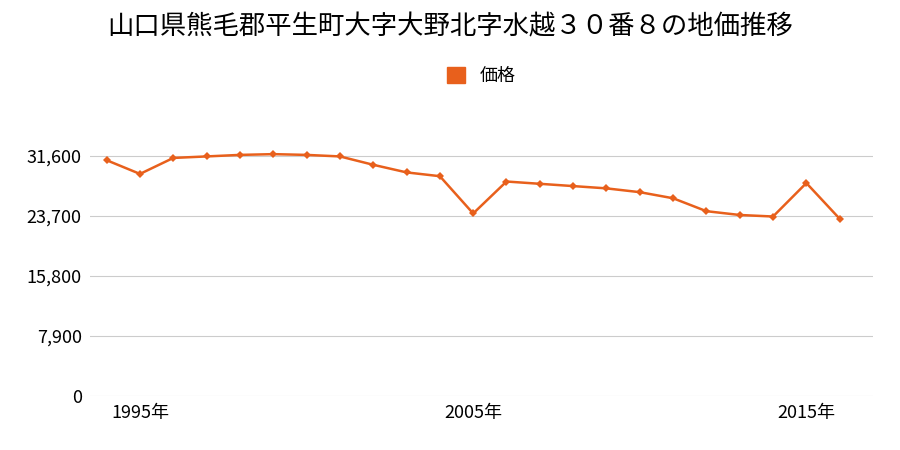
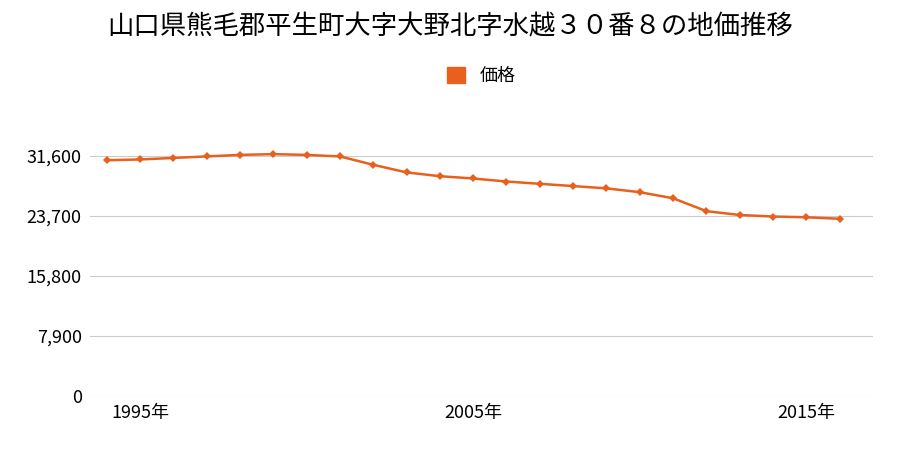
1995年: 29,200 -> 31,100
2005年: 24,000 -> 28,600
2015年: 28,000 -> 23,500
